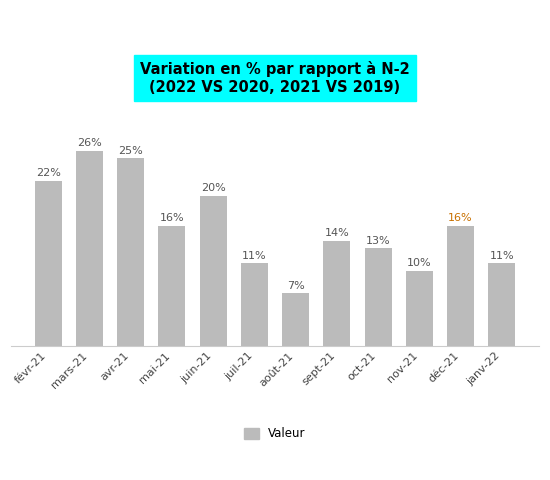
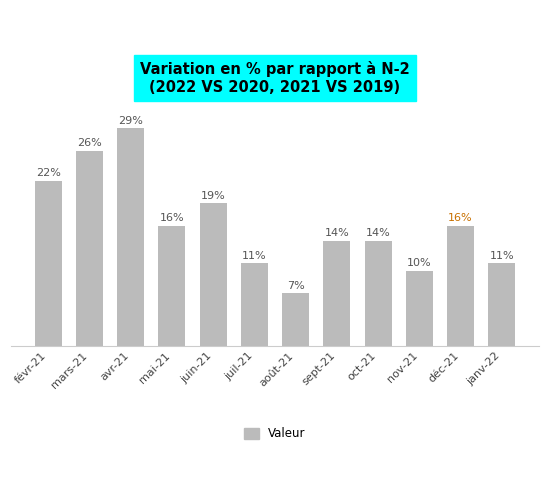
avr-21: 25% -> 29%
juin-21: 20% -> 19%
oct-21: 13% -> 14%
